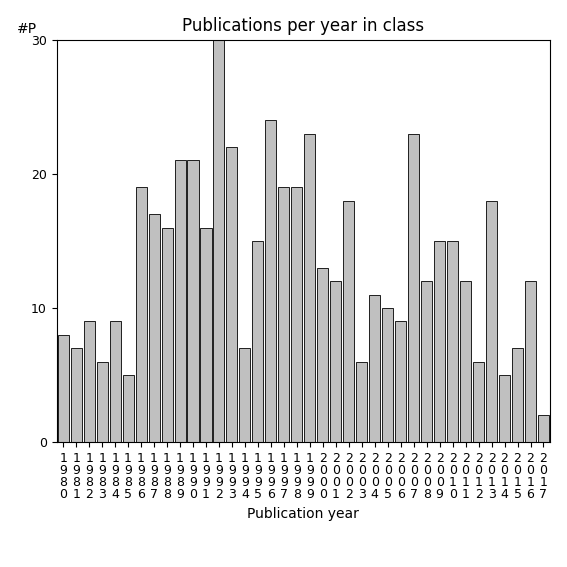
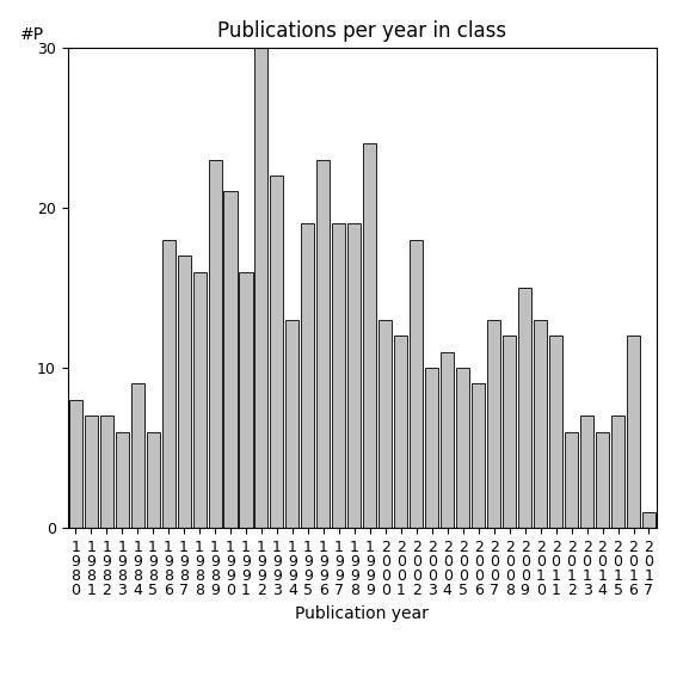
1 9 8 2: 9 -> 7
1 9 8 5: 5 -> 6
1 9 8 6: 19 -> 18
1 9 8 9: 21 -> 23
1 9 9 4: 7 -> 13
1 9 9 5: 15 -> 19
1 9 9 6: 24 -> 23
1 9 9 9: 23 -> 24
2 0 0 3: 6 -> 10
2 0 0 7: 23 -> 13
2 0 1 0: 15 -> 13
2 0 1 3: 18 -> 7
2 0 1 4: 5 -> 6
2 0 1 7: 2 -> 1
